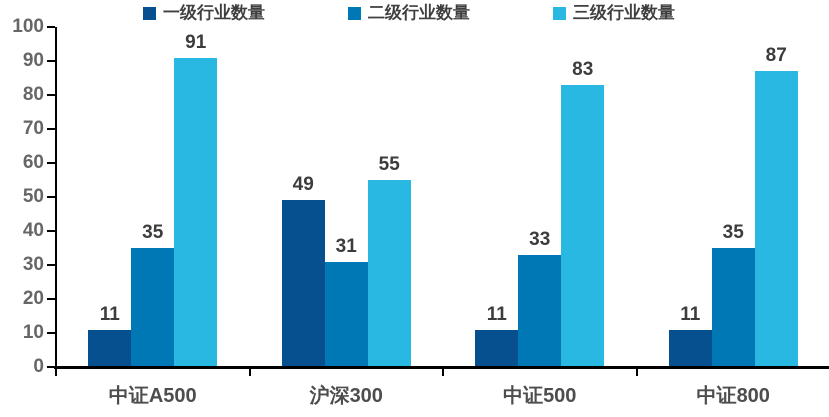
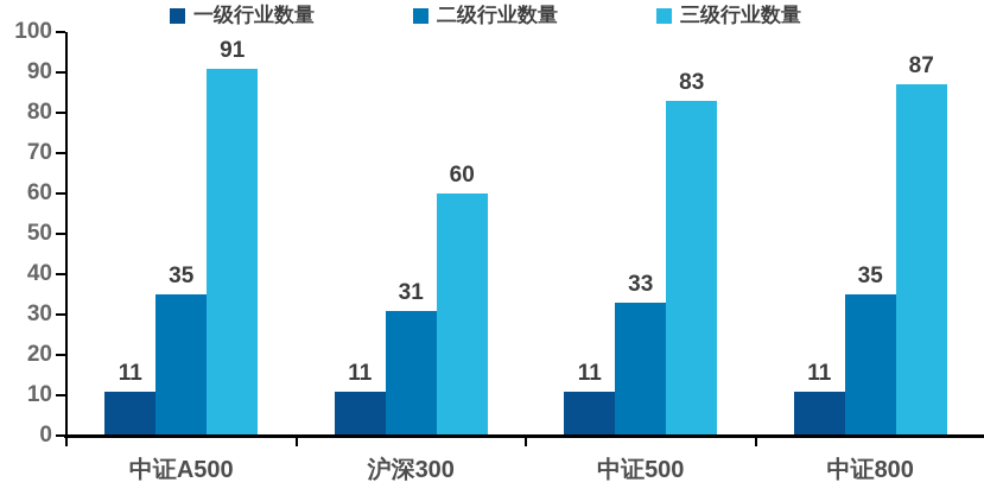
一级行业数量/沪深300: 49 -> 11
三级行业数量/沪深300: 55 -> 60
